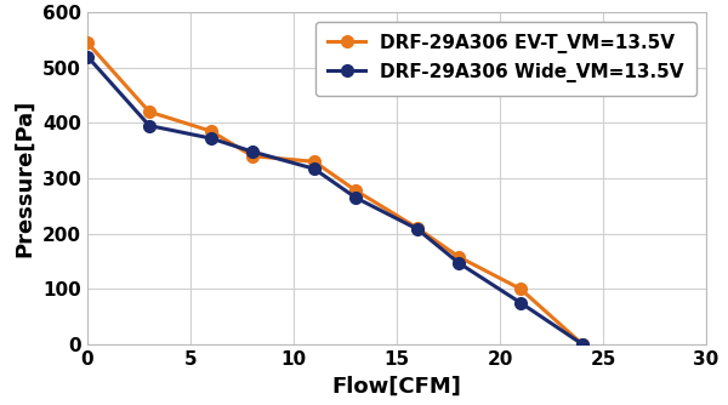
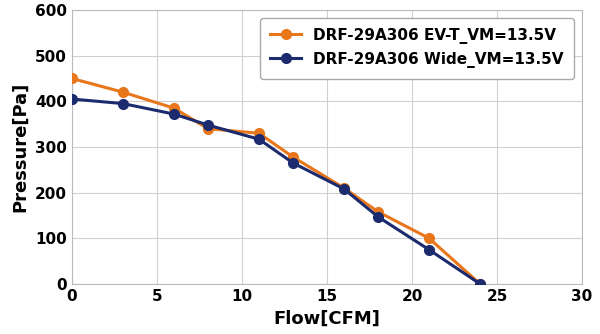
DRF-29A306 EV-T_VM=13.5V/0: 545 -> 450
DRF-29A306 Wide_VM=13.5V/0: 520 -> 405
